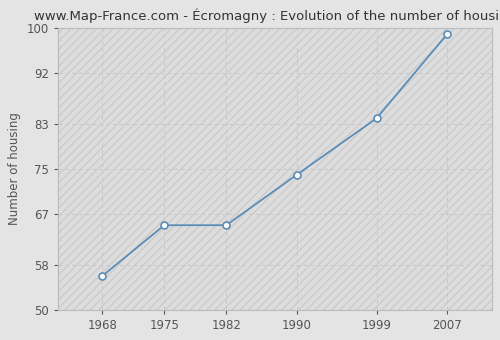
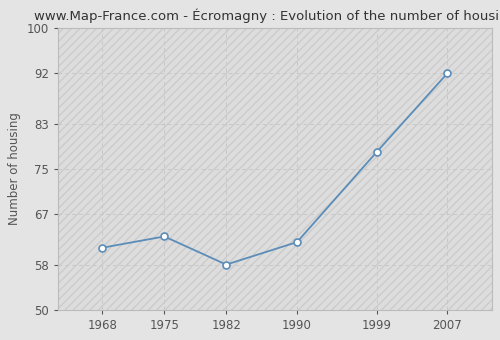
1968: 56 -> 61
1975: 65 -> 63
1982: 65 -> 58
1990: 74 -> 62
1999: 84 -> 78
2007: 99 -> 92
